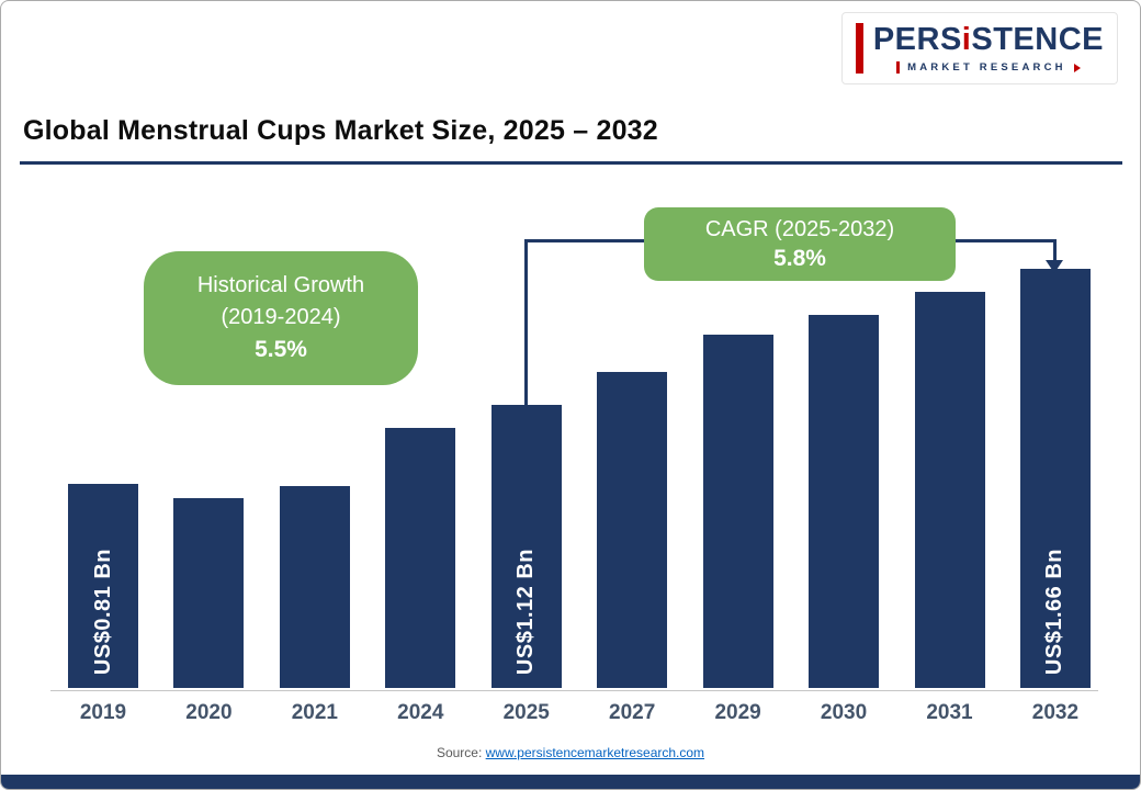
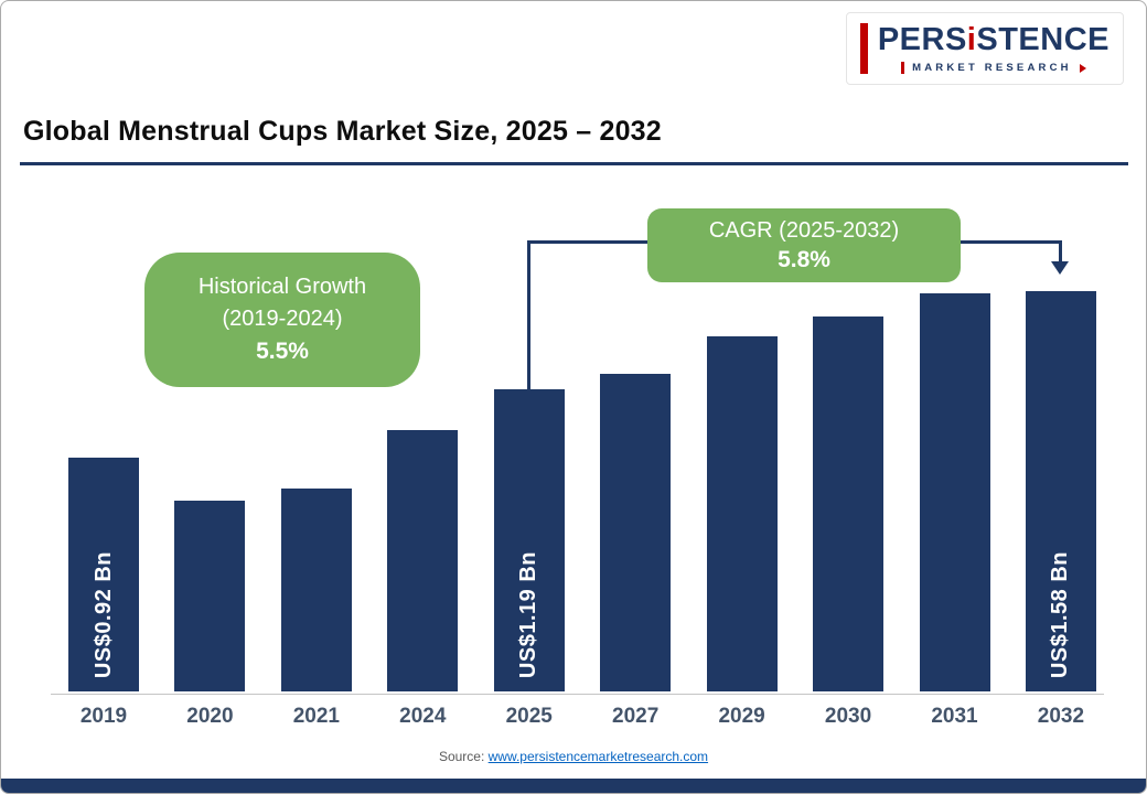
2019: 0.81 -> 0.92
2025: 1.12 -> 1.19
2032: 1.66 -> 1.58
